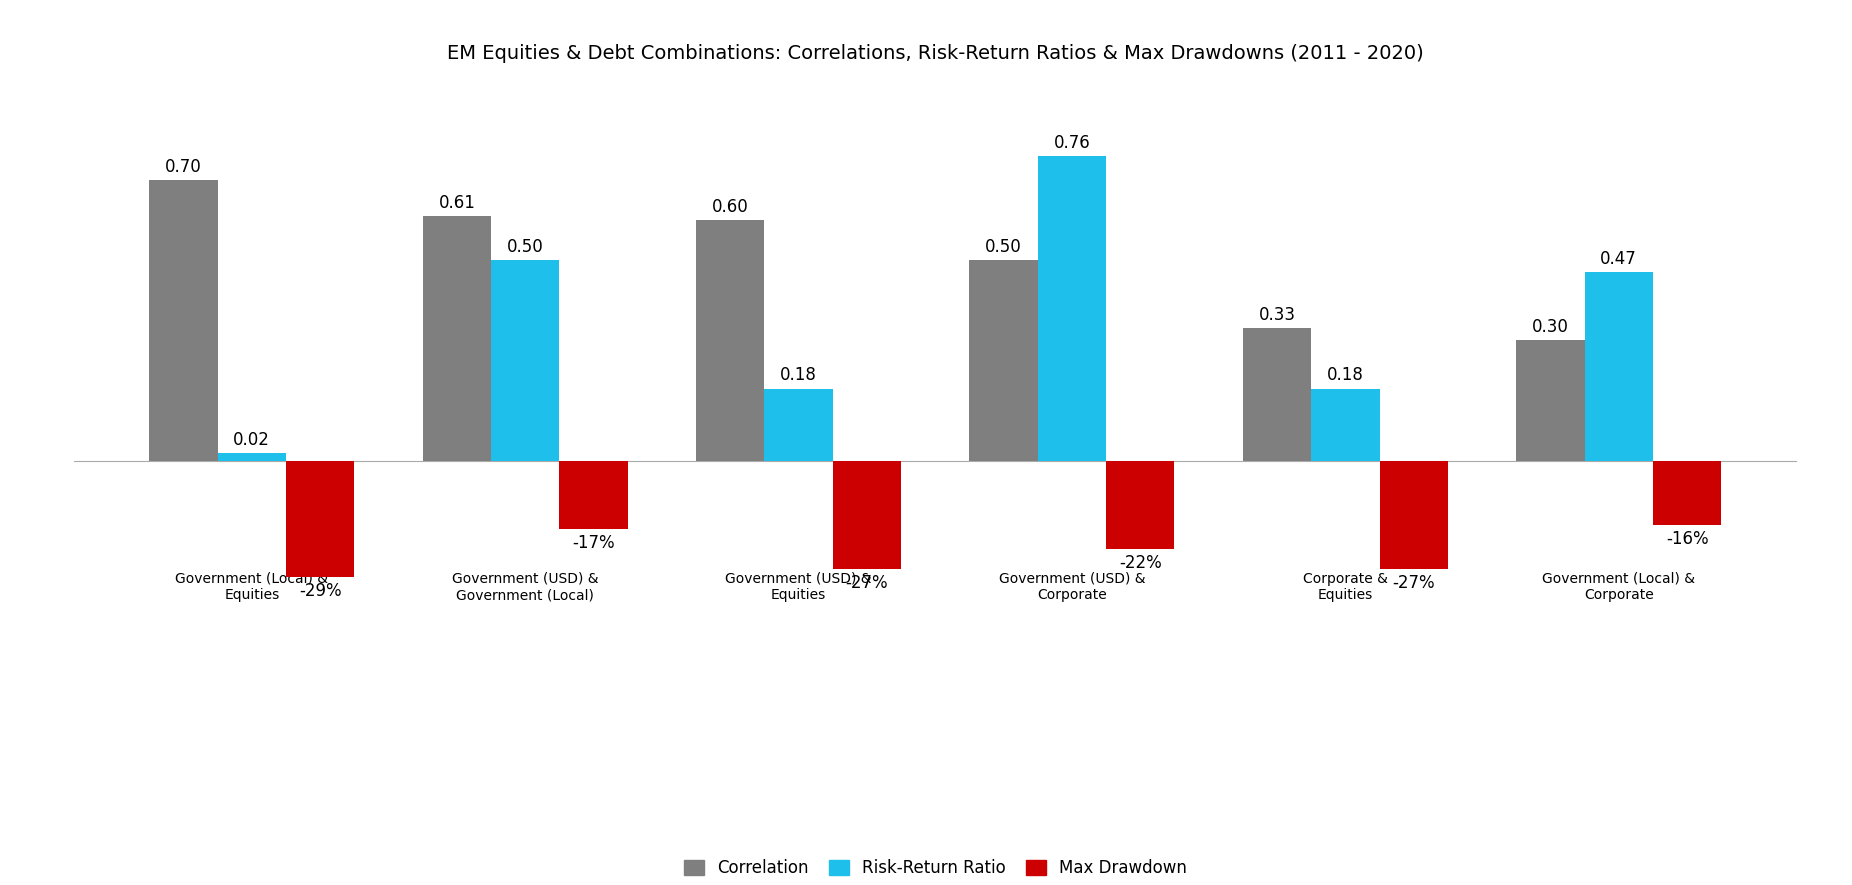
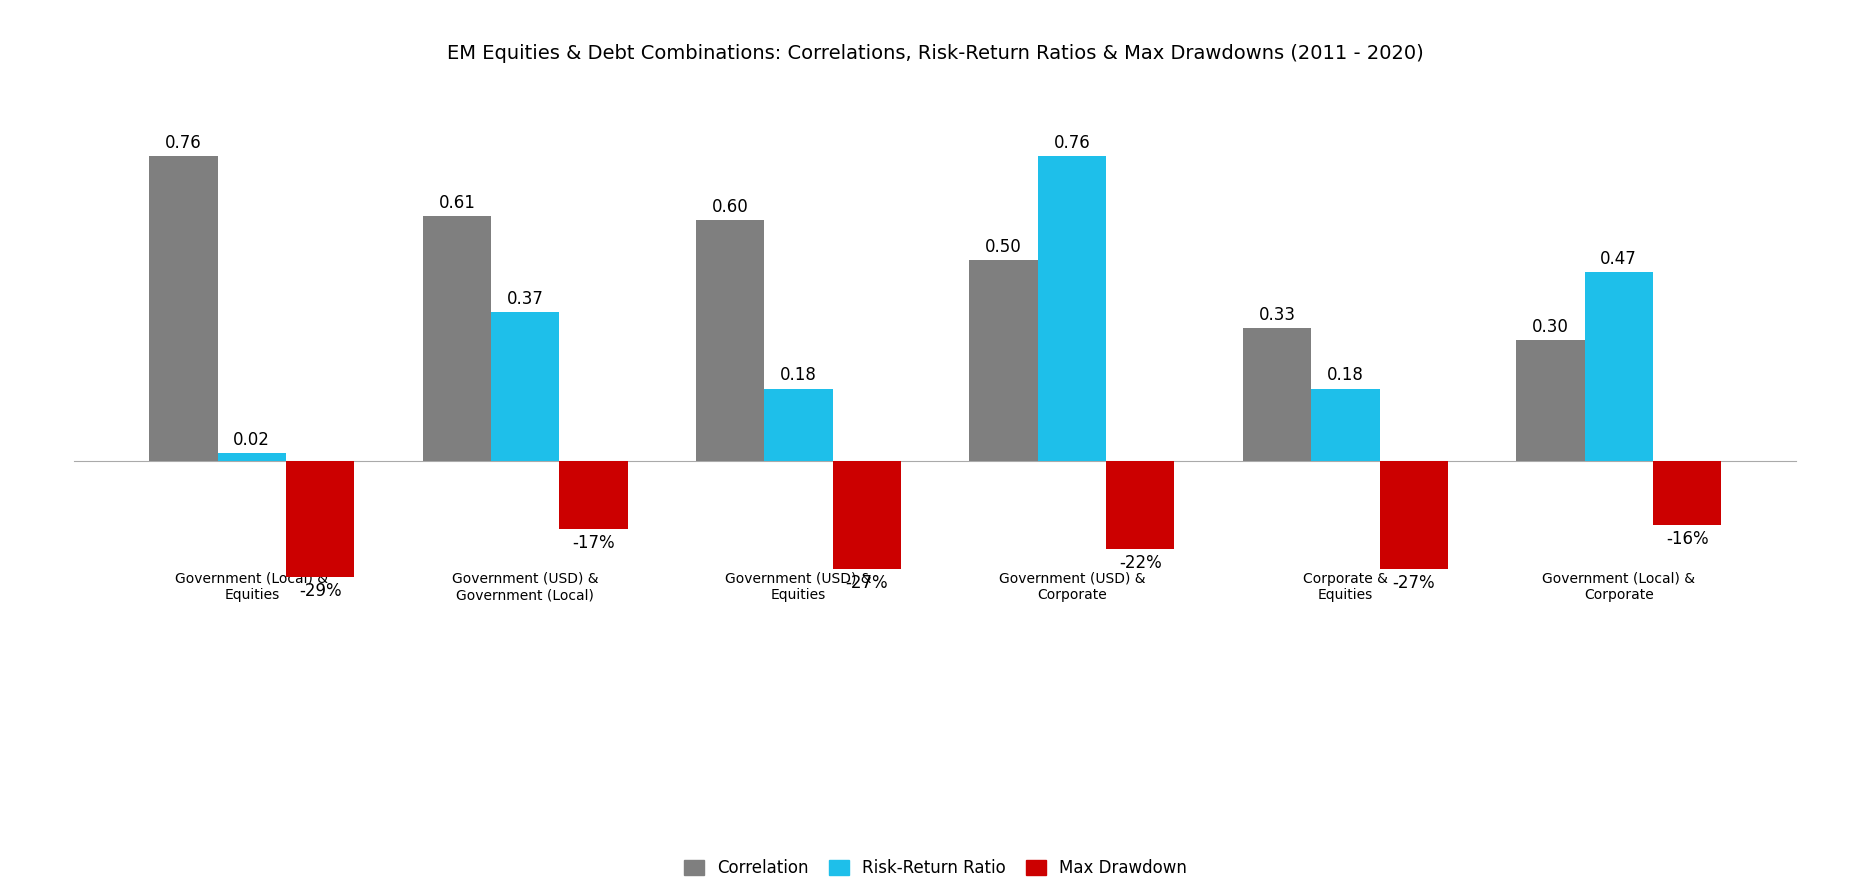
Correlation/Government (Local) & Equities: 0.70 -> 0.76
Risk-Return Ratio/Government (USD) & Government (Local): 0.50 -> 0.37
